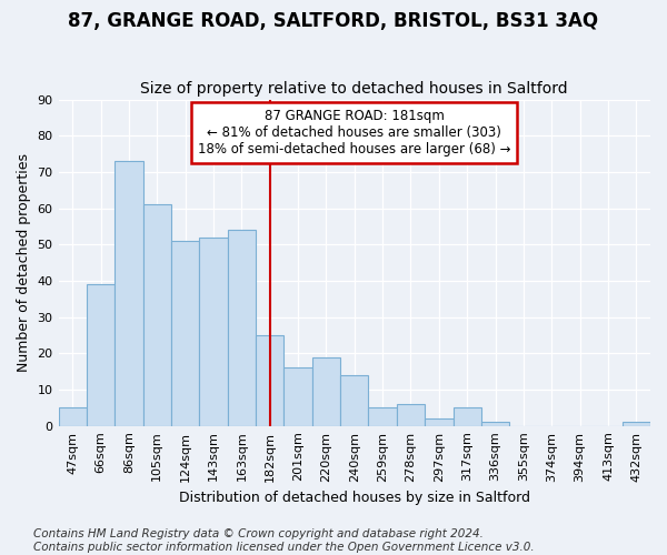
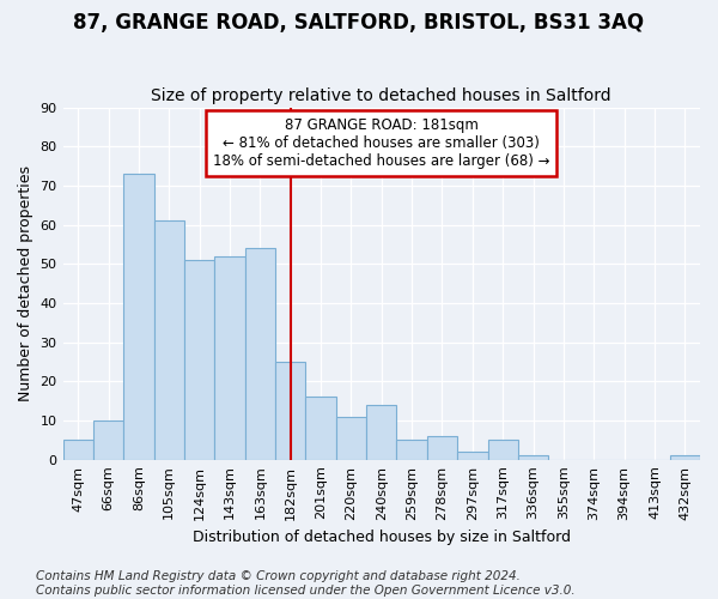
66sqm: 39 -> 10
220sqm: 19 -> 11
